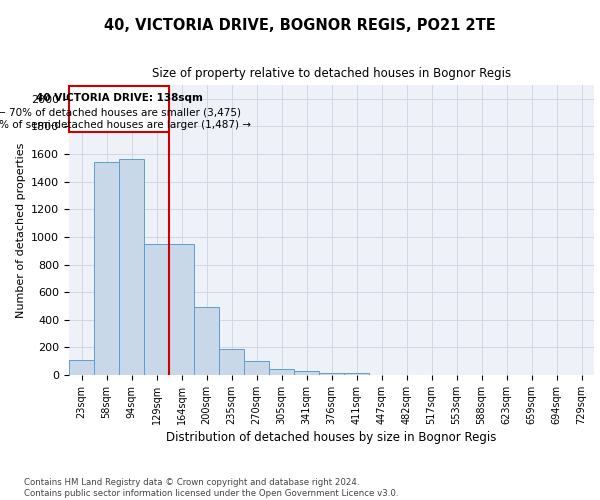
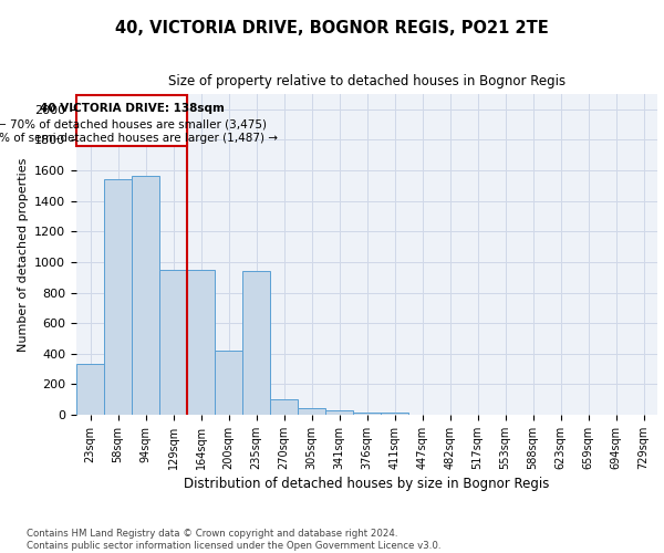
23sqm: 110 -> 330
200sqm: 490 -> 420
235sqm: 180 -> 940
